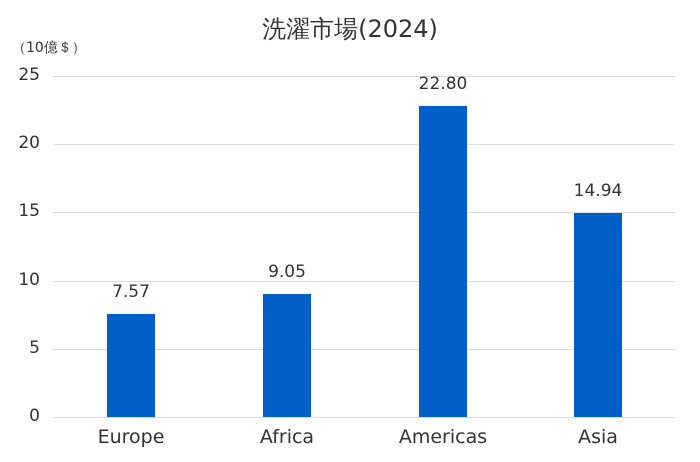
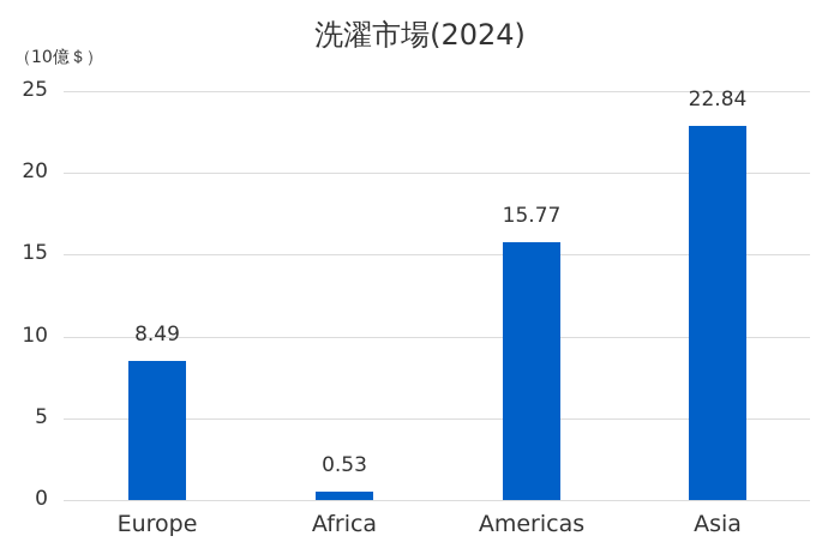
Europe: 7.57 -> 8.49
Africa: 9.05 -> 0.53
Americas: 22.80 -> 15.77
Asia: 14.94 -> 22.84
